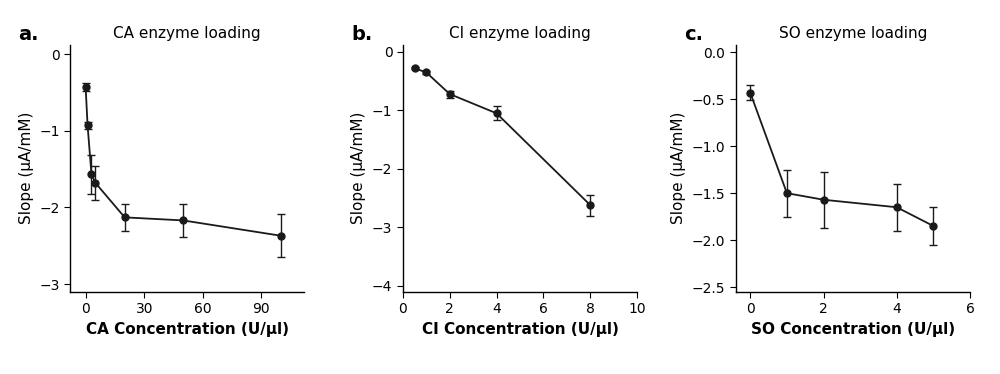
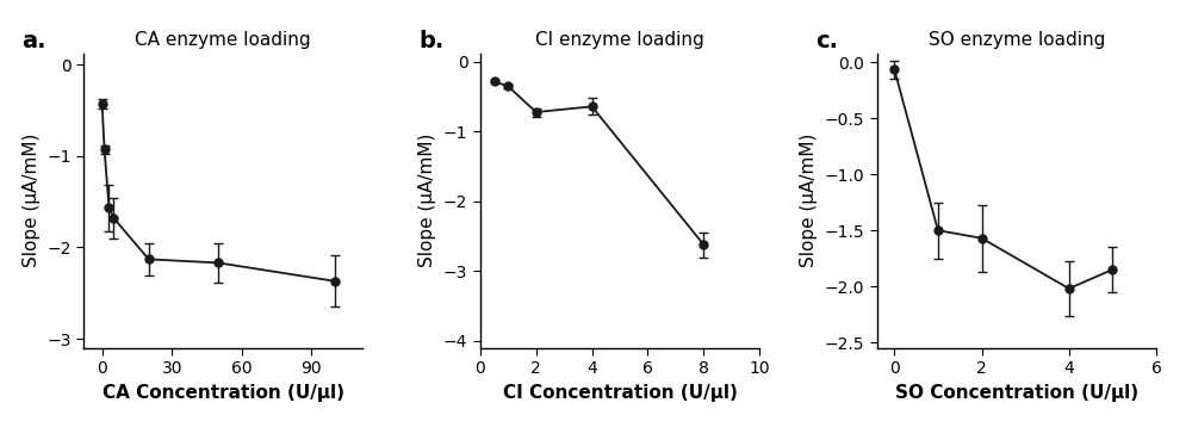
CI enzyme loading/4: -1.05 -> -0.64
SO enzyme loading/0: -0.43 -> -0.06
SO enzyme loading/4: -1.65 -> -2.02
